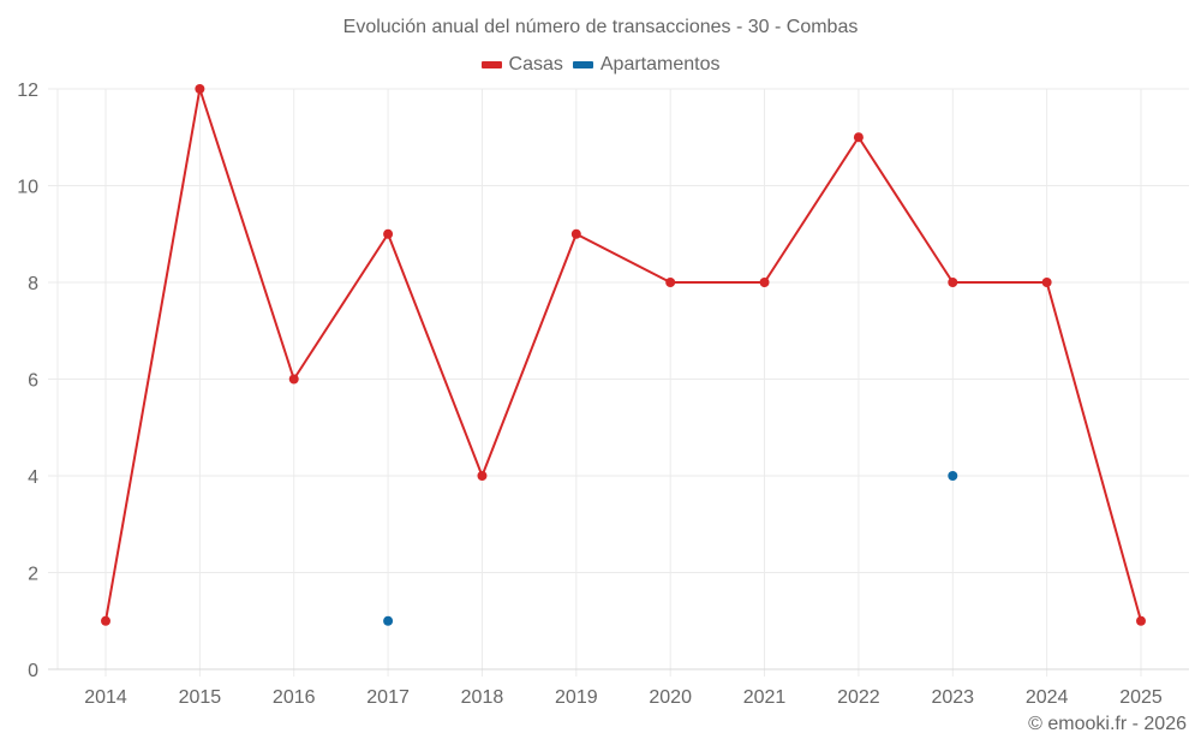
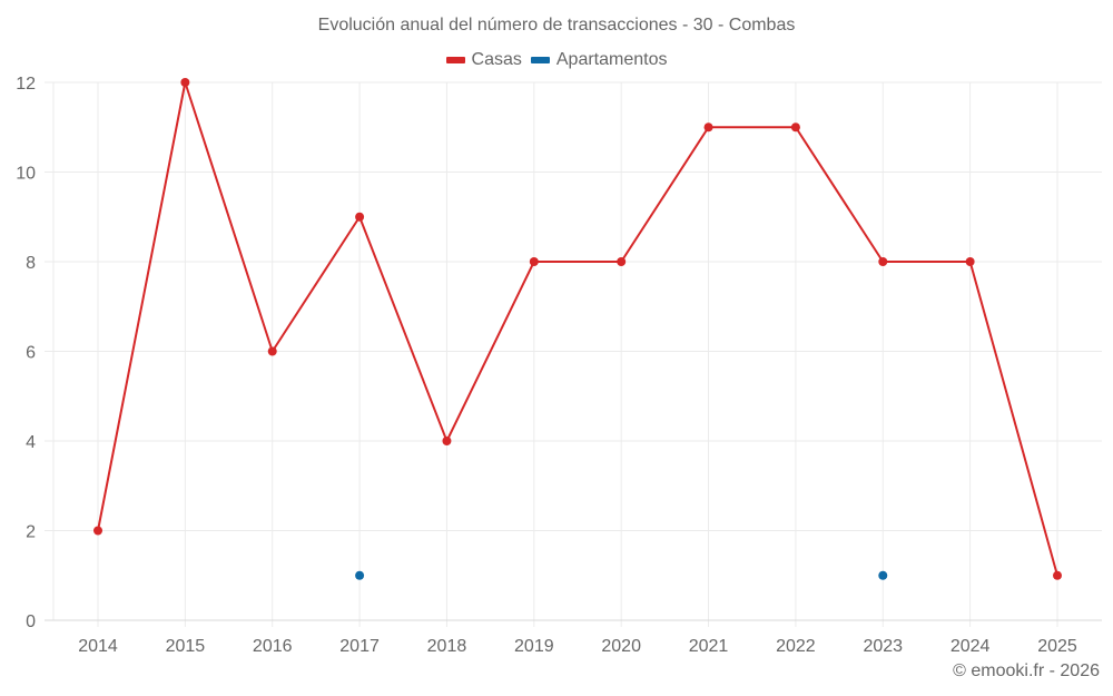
Casas/2014: 1 -> 2
Casas/2019: 9 -> 8
Casas/2021: 8 -> 11
Apartamentos/2023: 4 -> 1
